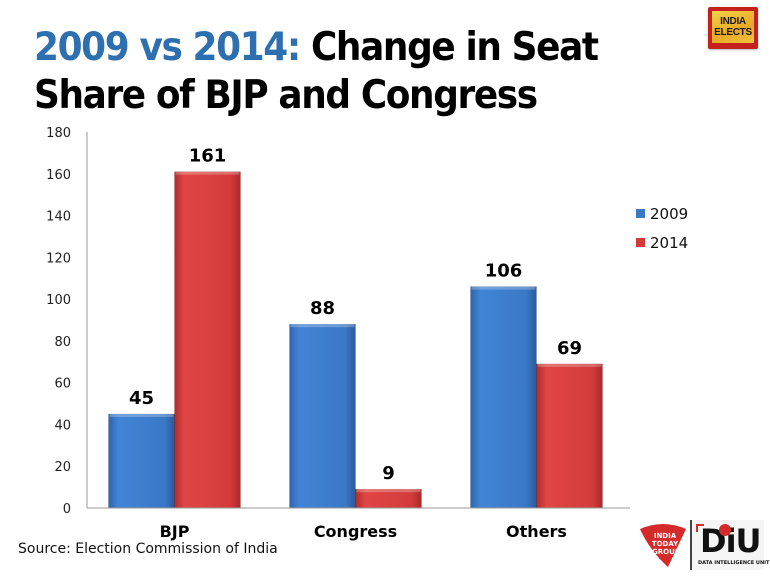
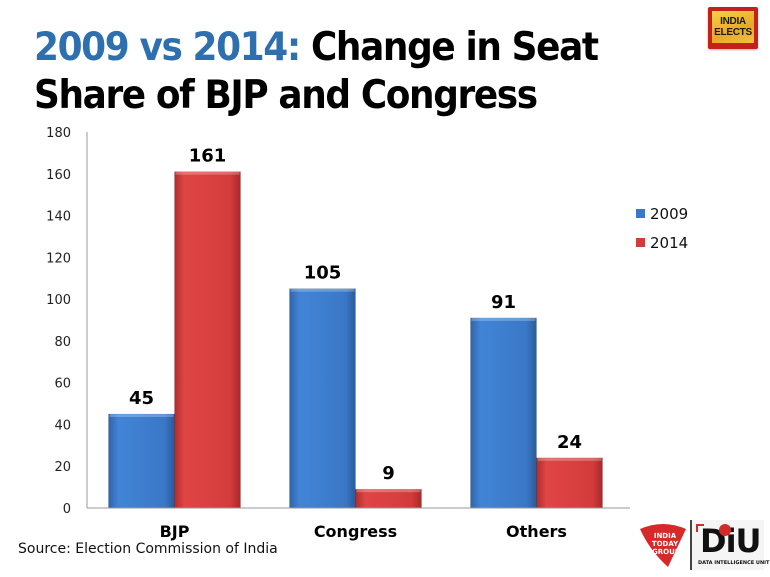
2009/Congress: 88 -> 105
2009/Others: 106 -> 91
2014/Others: 69 -> 24
